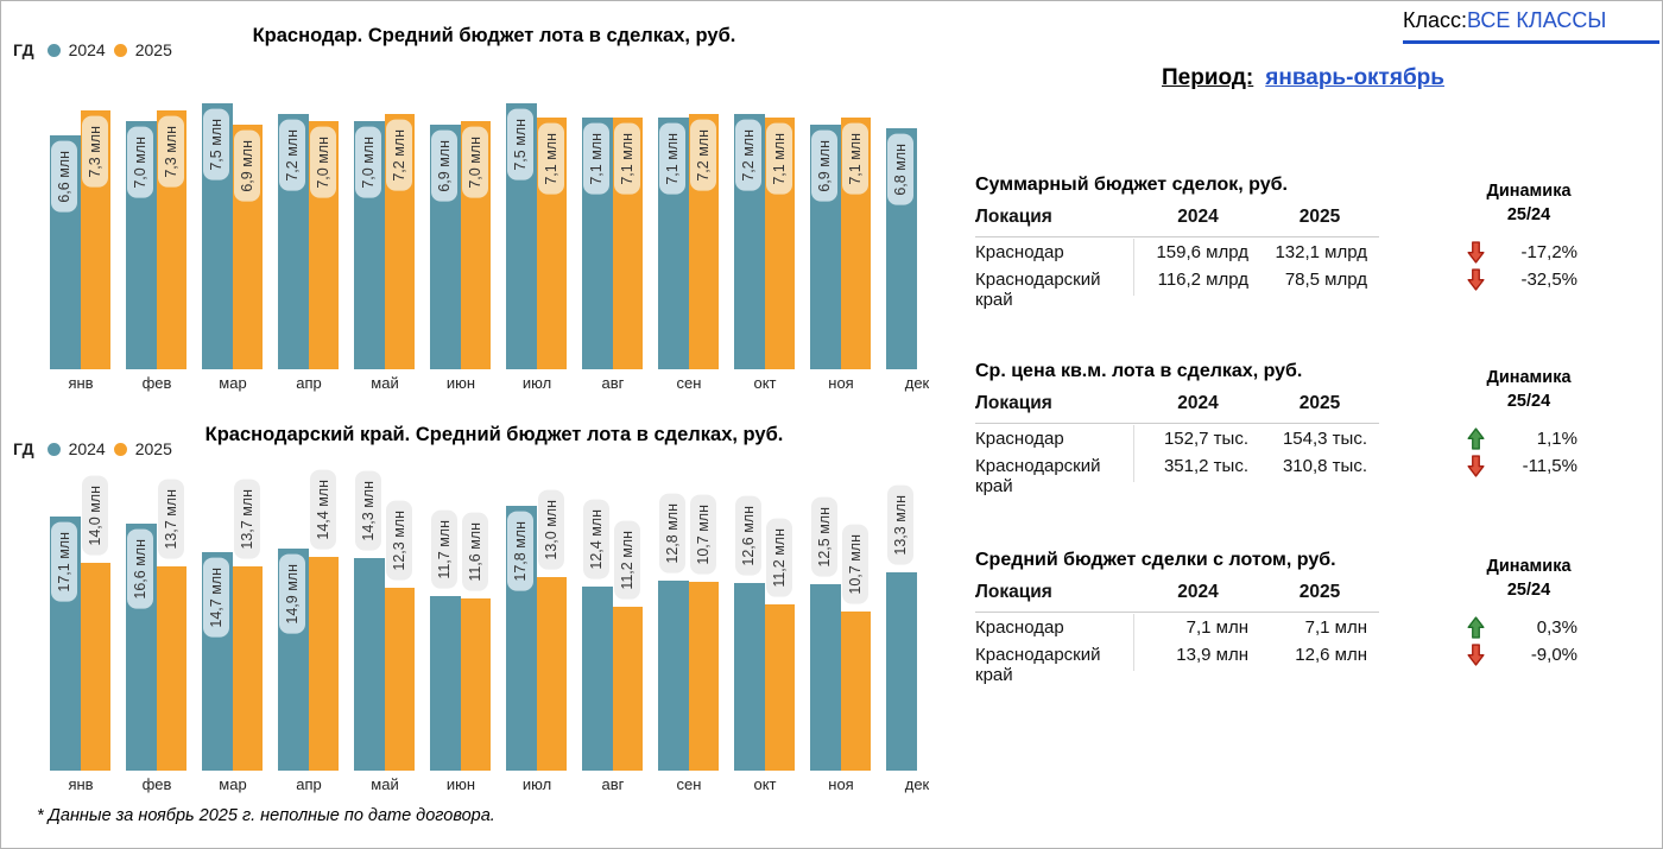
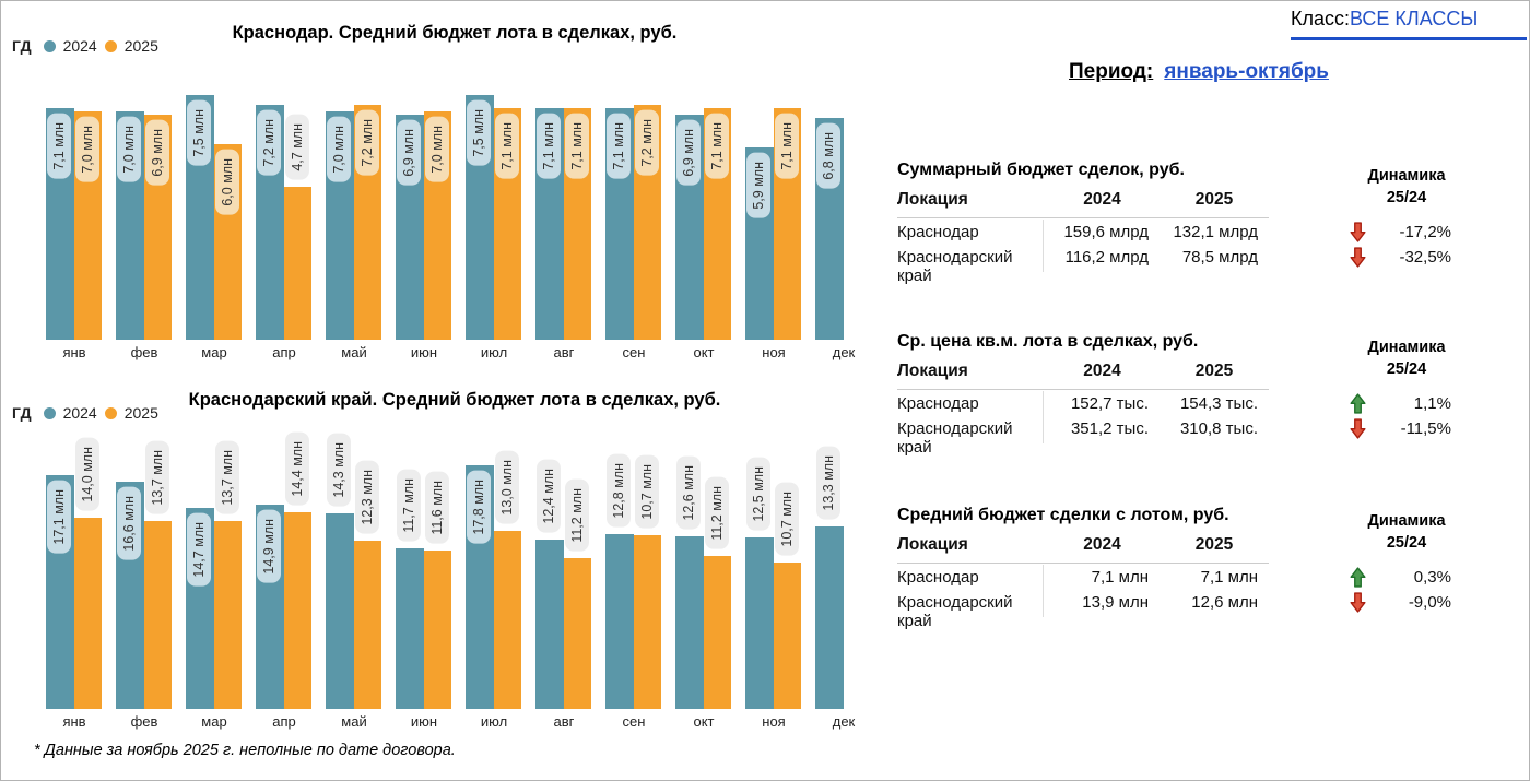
Краснодар. Средний бюджет лота в сделках, руб./2024/янв: 6,6 -> 7,1
Краснодар. Средний бюджет лота в сделках, руб./2025/янв: 7,3 -> 7,0
Краснодар. Средний бюджет лота в сделках, руб./2025/фев: 7,3 -> 6,9
Краснодар. Средний бюджет лота в сделках, руб./2025/мар: 6,9 -> 6,0
Краснодар. Средний бюджет лота в сделках, руб./2025/апр: 7,0 -> 4,7
Краснодар. Средний бюджет лота в сделках, руб./2024/окт: 7,2 -> 6,9
Краснодар. Средний бюджет лота в сделках, руб./2024/ноя: 6,9 -> 5,9
